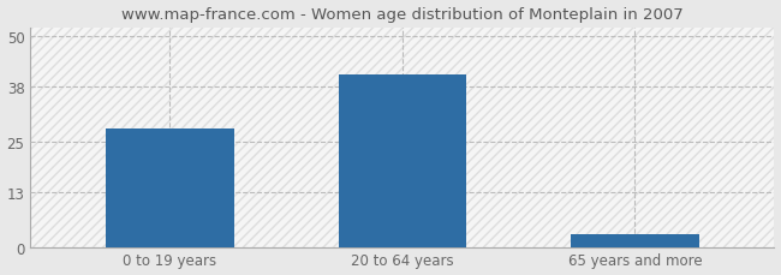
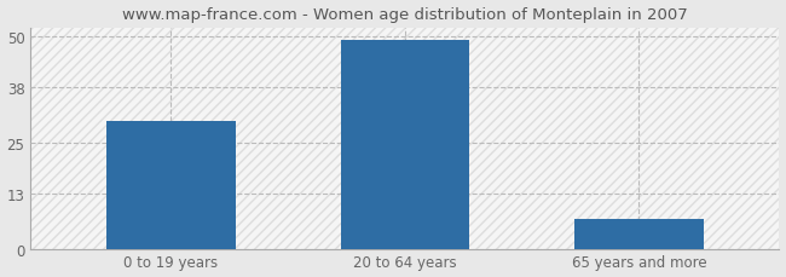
0 to 19 years: 28 -> 30
20 to 64 years: 41 -> 49
65 years and more: 3 -> 7
